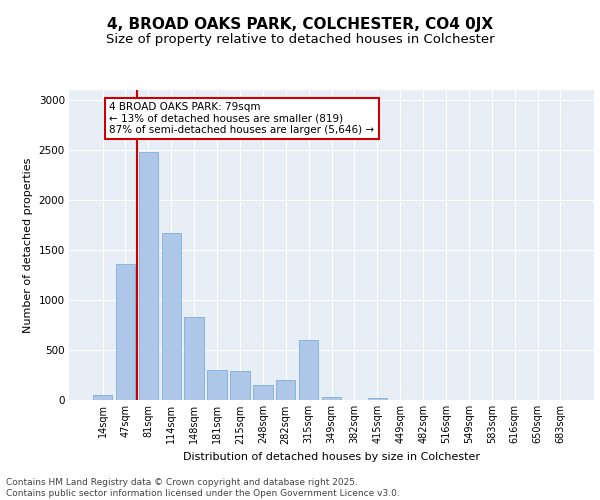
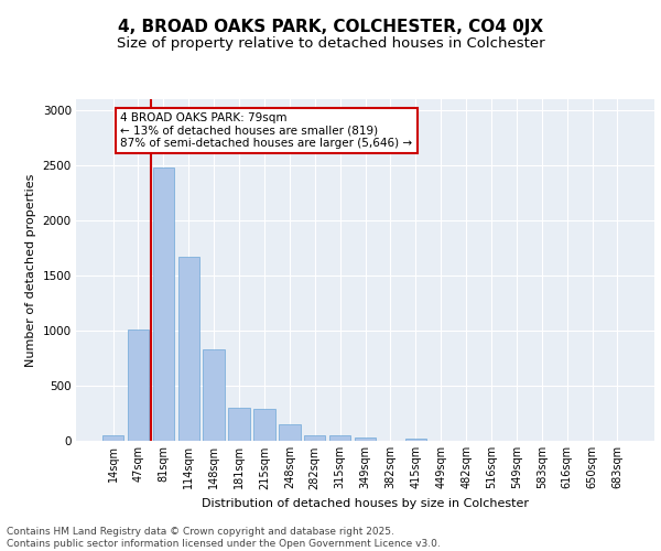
47sqm: 1360 -> 1010
282sqm: 200 -> 60
315sqm: 600 -> 50
